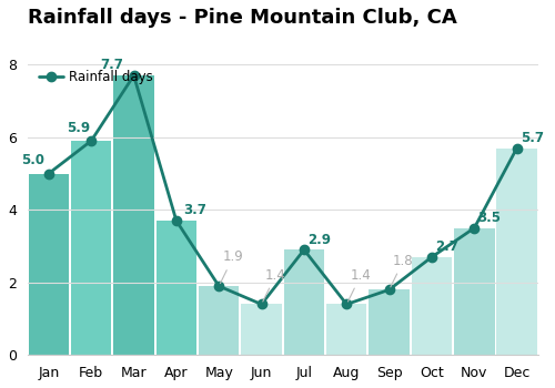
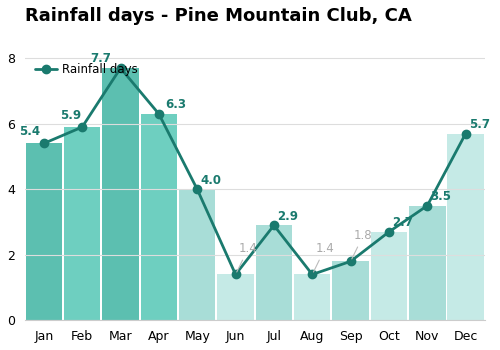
Jan: 5.0 -> 5.4
Apr: 3.7 -> 6.3
May: 1.9 -> 4.0
